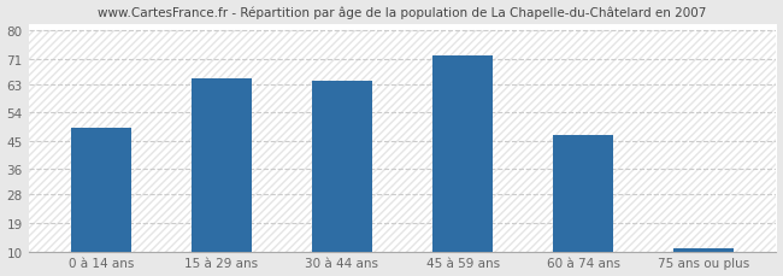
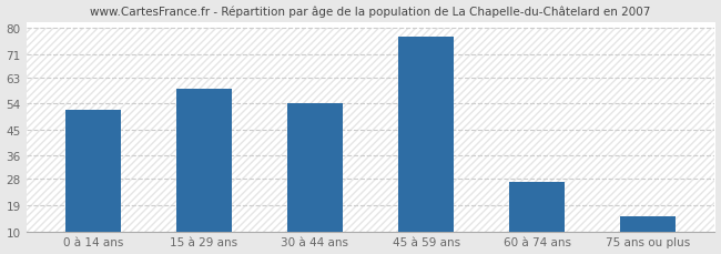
0 à 14 ans: 49 -> 52
15 à 29 ans: 65 -> 59
30 à 44 ans: 64 -> 54
45 à 59 ans: 72 -> 77
60 à 74 ans: 47 -> 27
75 ans ou plus: 11 -> 15
